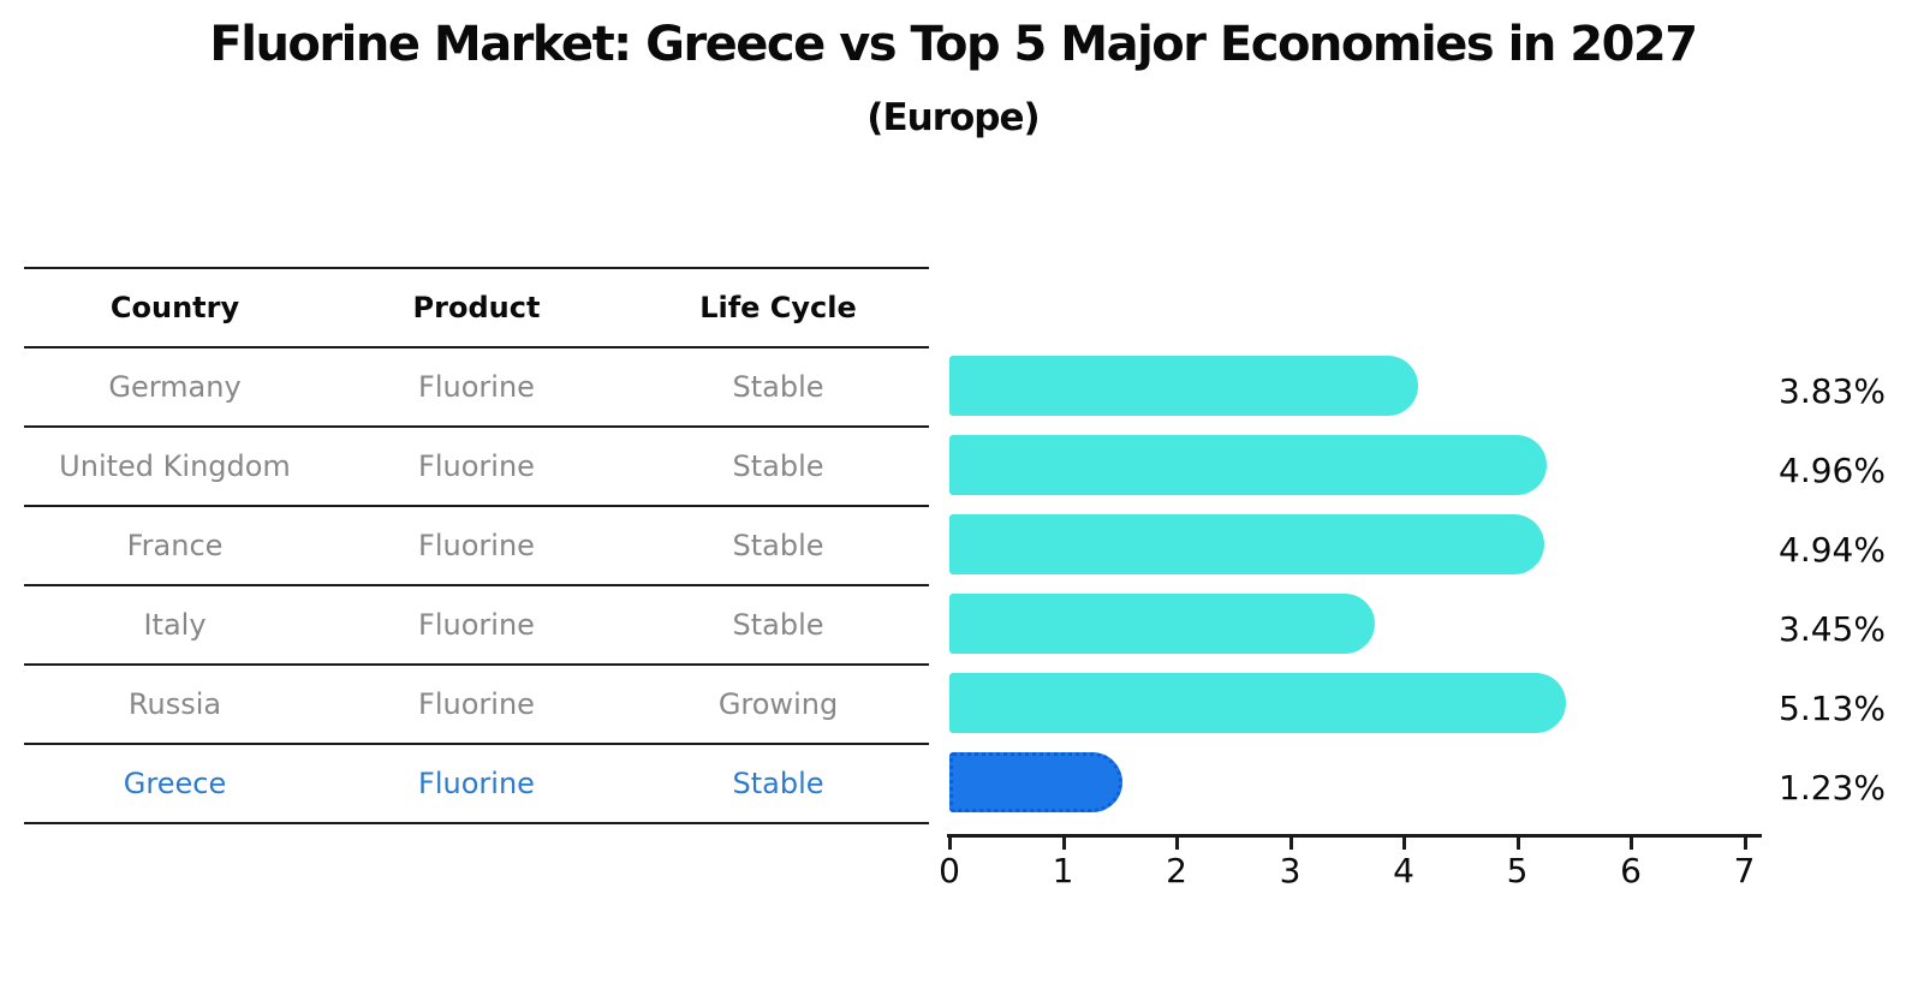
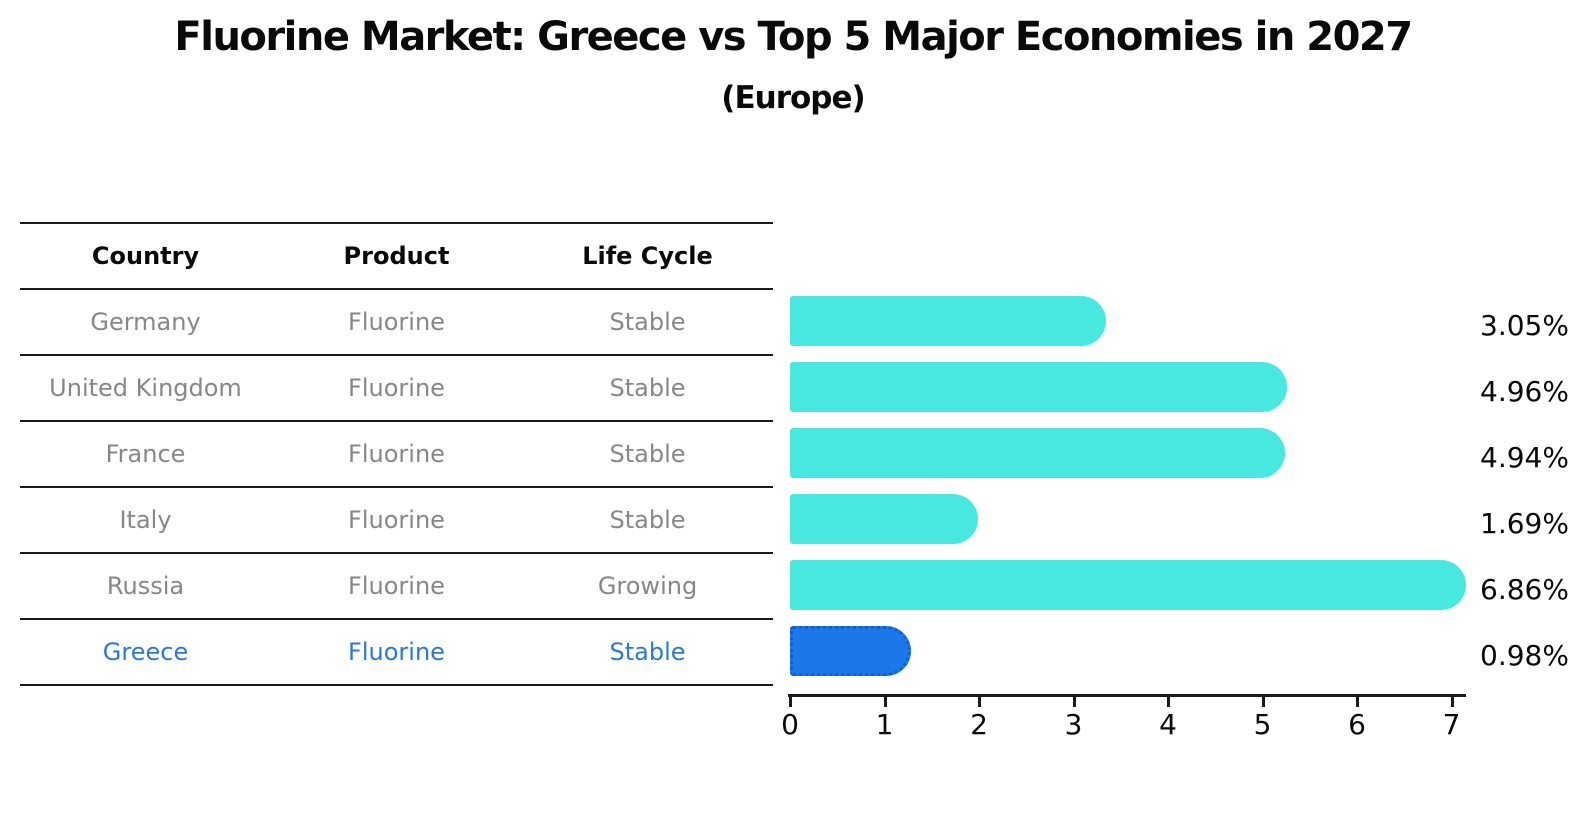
Germany: 3.83% -> 3.05%
Italy: 3.45% -> 1.69%
Russia: 5.13% -> 6.86%
Greece: 1.23% -> 0.98%
